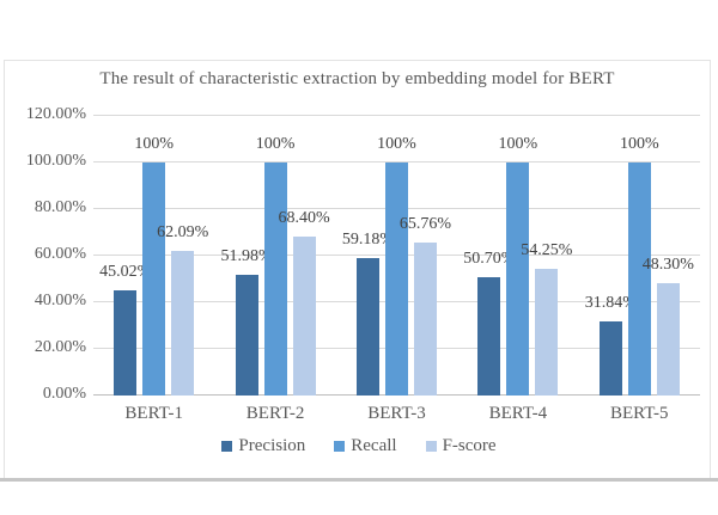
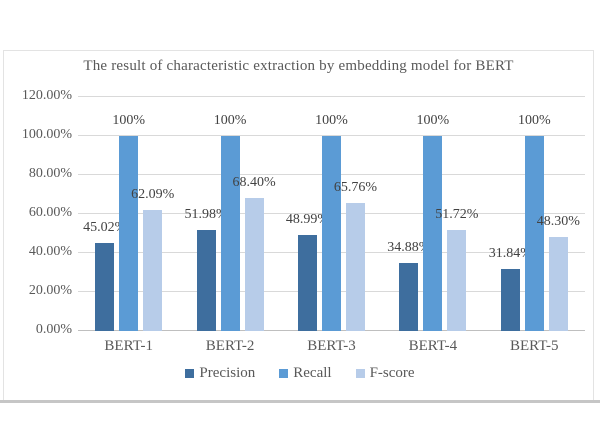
Precision/BERT-3: 59.18% -> 48.99%
Precision/BERT-4: 50.70% -> 34.88%
F-score/BERT-4: 54.25% -> 51.72%
